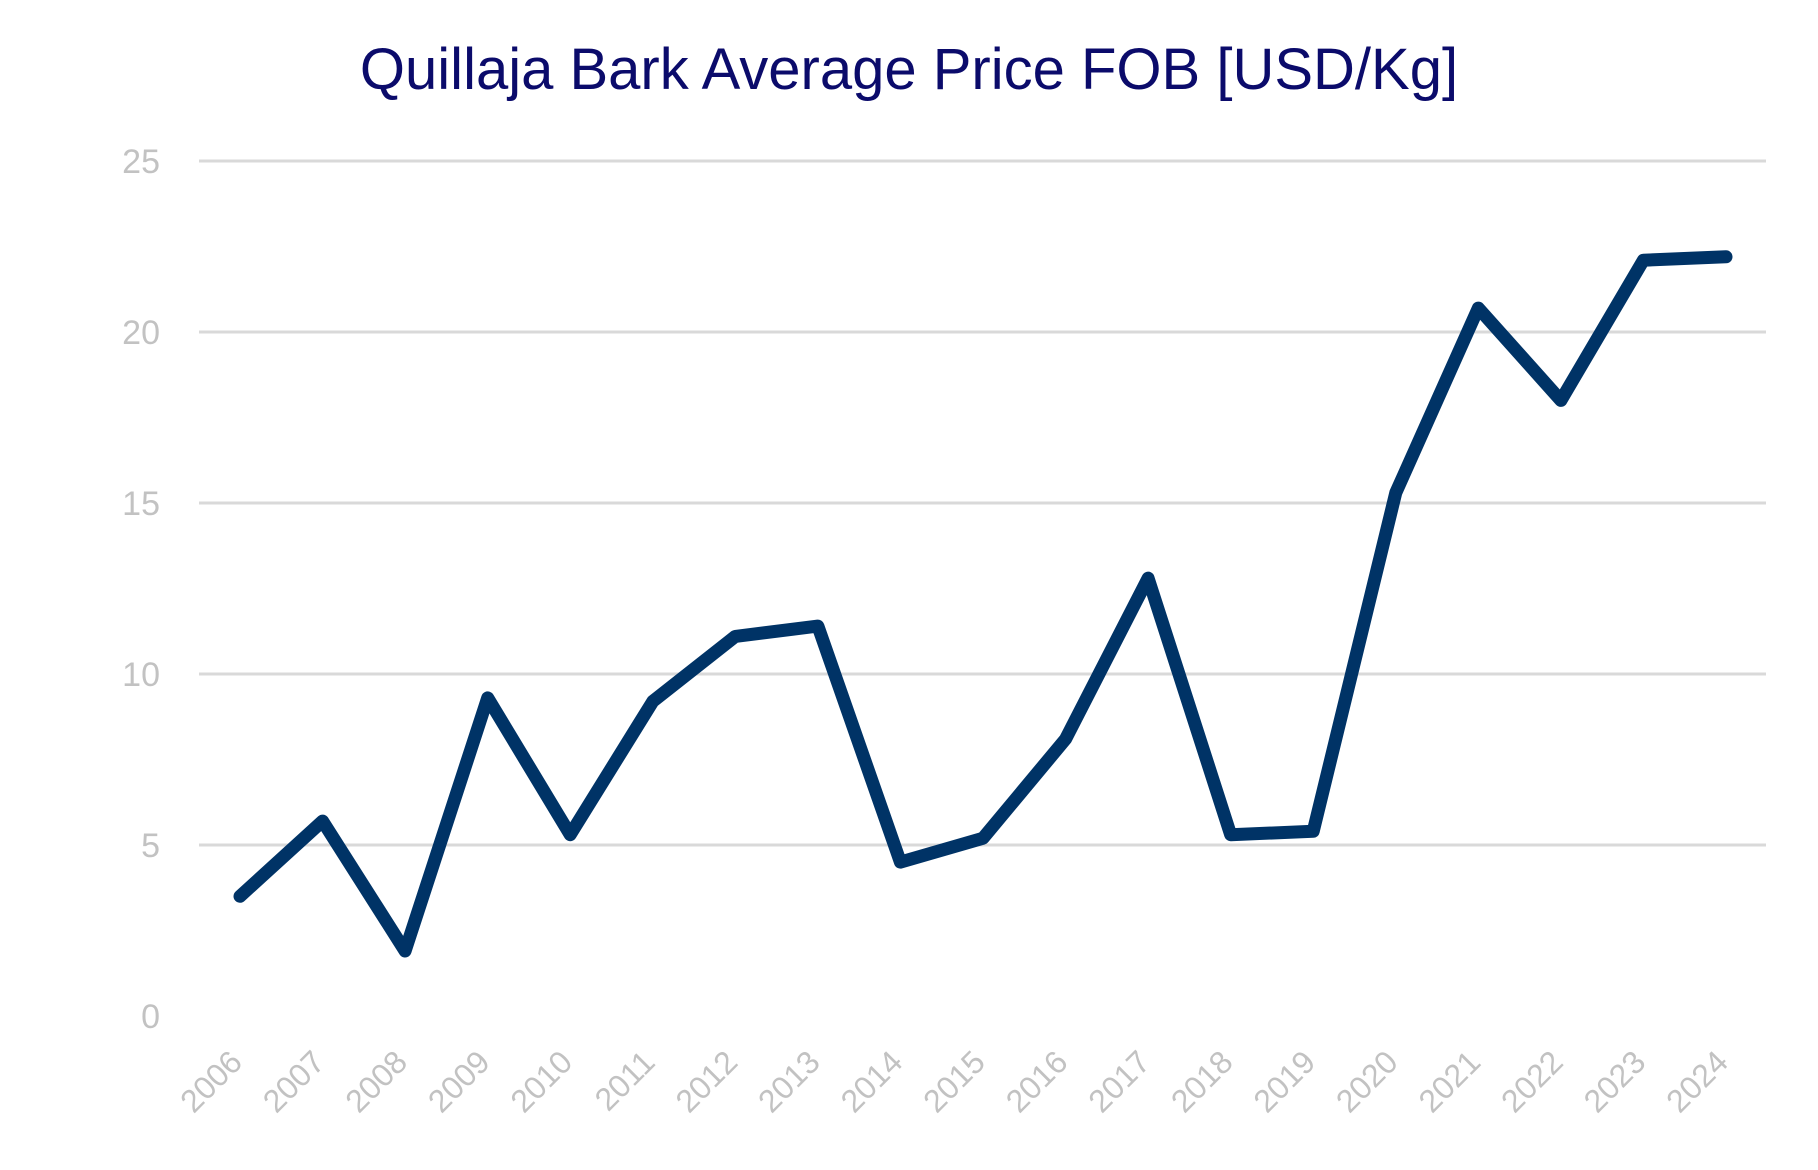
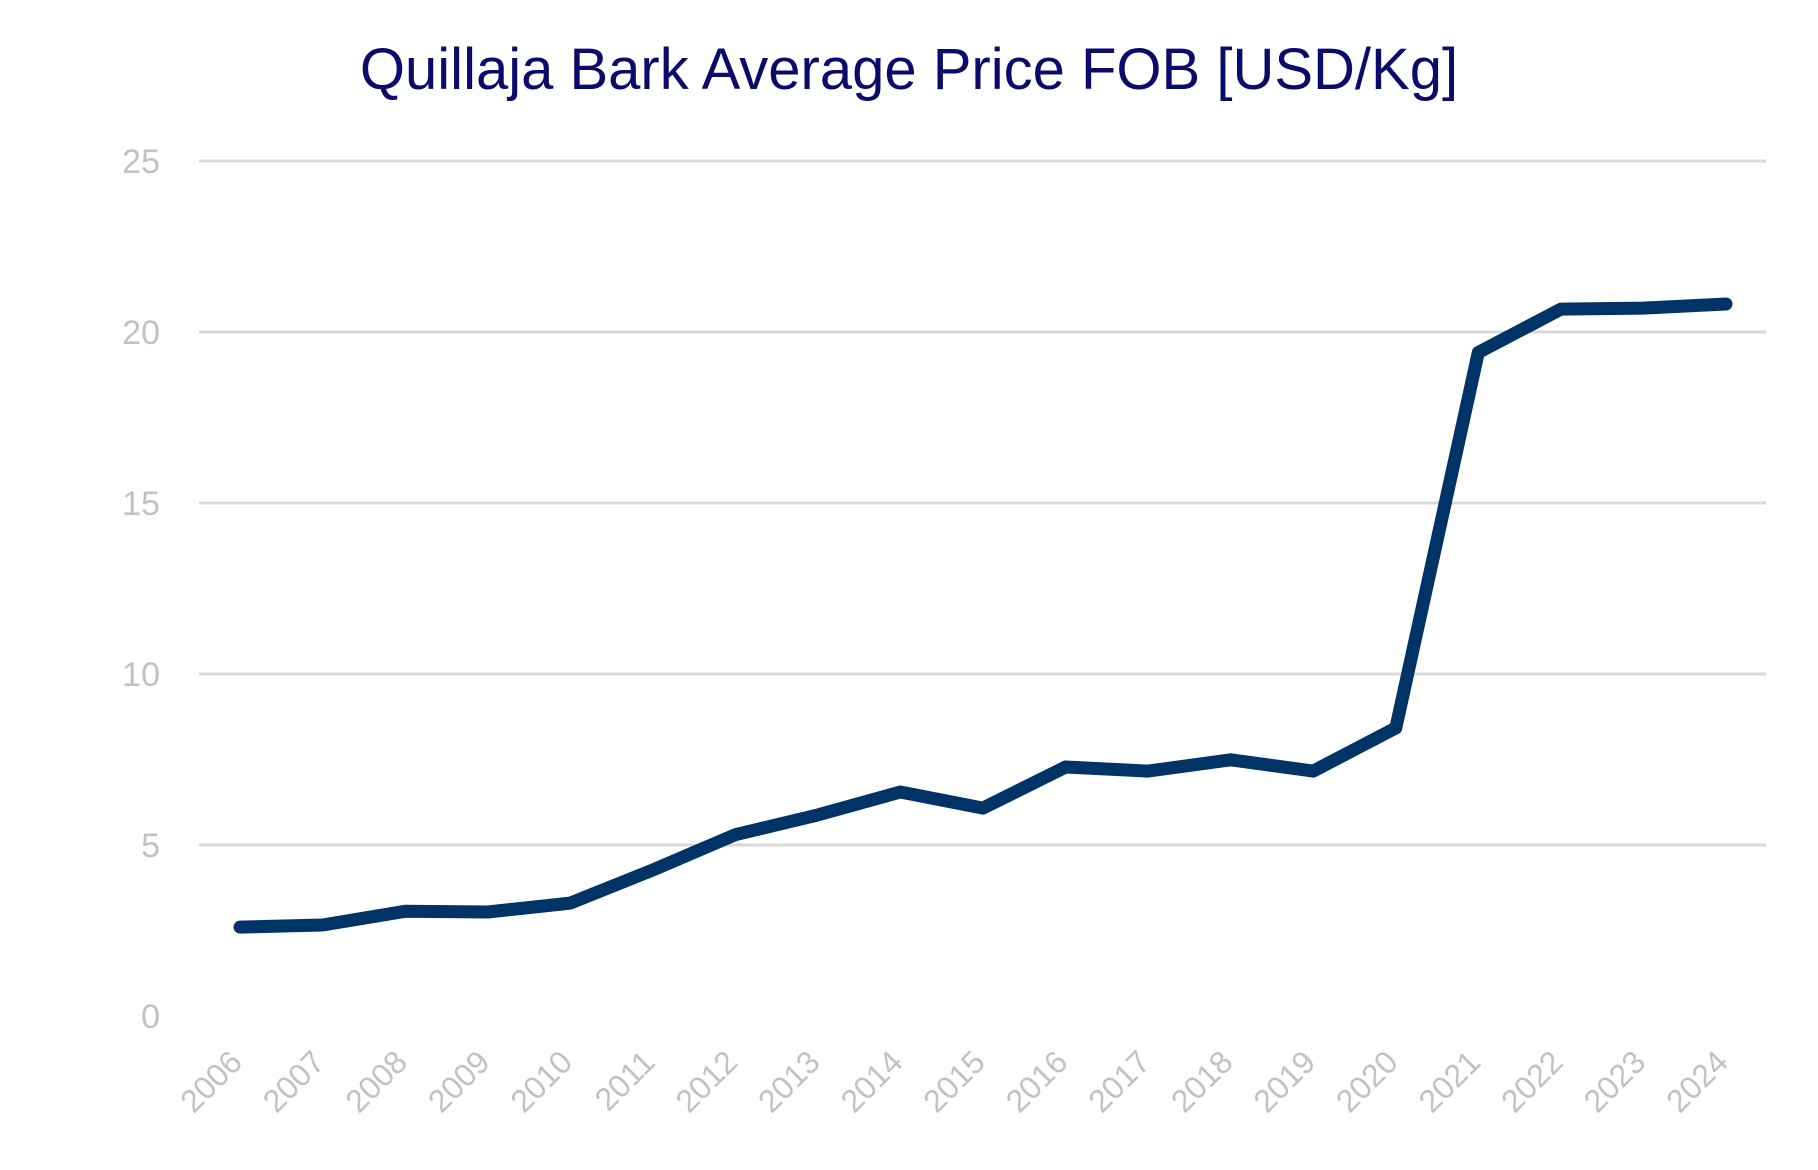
2006: 3.5 -> 2.6
2007: 5.7 -> 2.7
2008: 1.9 -> 3.1
2009: 9.3 -> 3.0
2010: 5.3 -> 3.3
2011: 9.2 -> 4.3
2012: 11.1 -> 5.3
2013: 11.4 -> 5.9
2014: 4.5 -> 6.5
2015: 5.2 -> 6.1
2016: 8.1 -> 7.3
2017: 12.8 -> 7.2
2018: 5.3 -> 7.5
2019: 5.4 -> 7.2
2020: 15.3 -> 8.4
2021: 20.7 -> 19.4
2022: 18.0 -> 20.7
2023: 22.1 -> 20.7
2024: 22.2 -> 20.8
